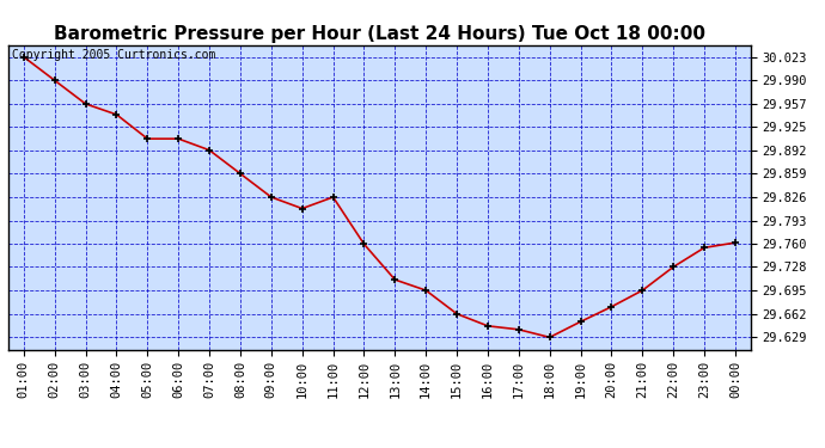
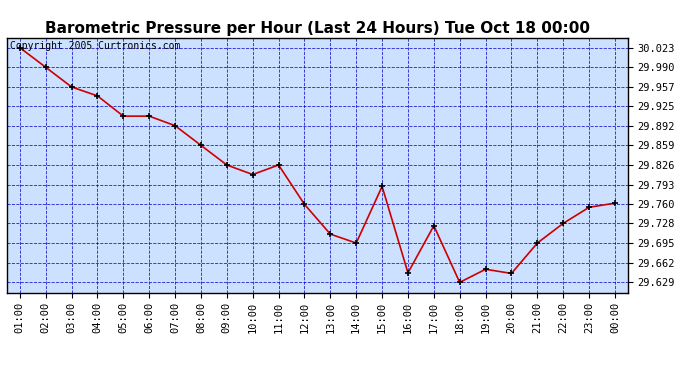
15:00: 29.662 -> 29.790
17:00: 29.640 -> 29.724
20:00: 29.672 -> 29.644
